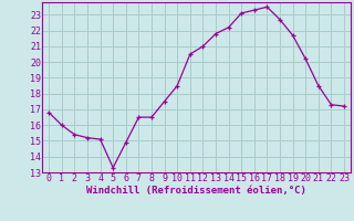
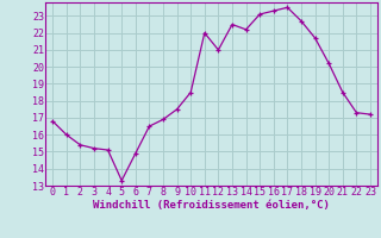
8: 16.5 -> 16.9
11: 20.5 -> 22.0
13: 21.8 -> 22.5
